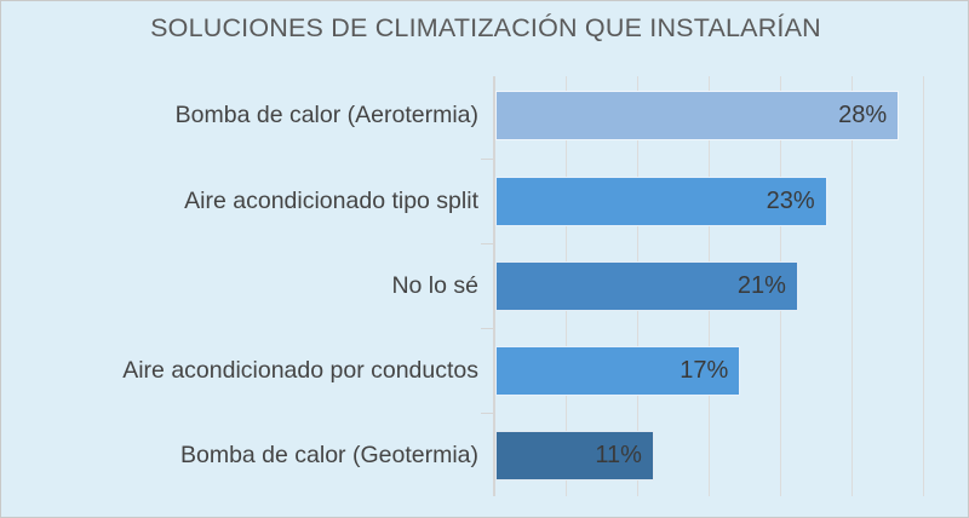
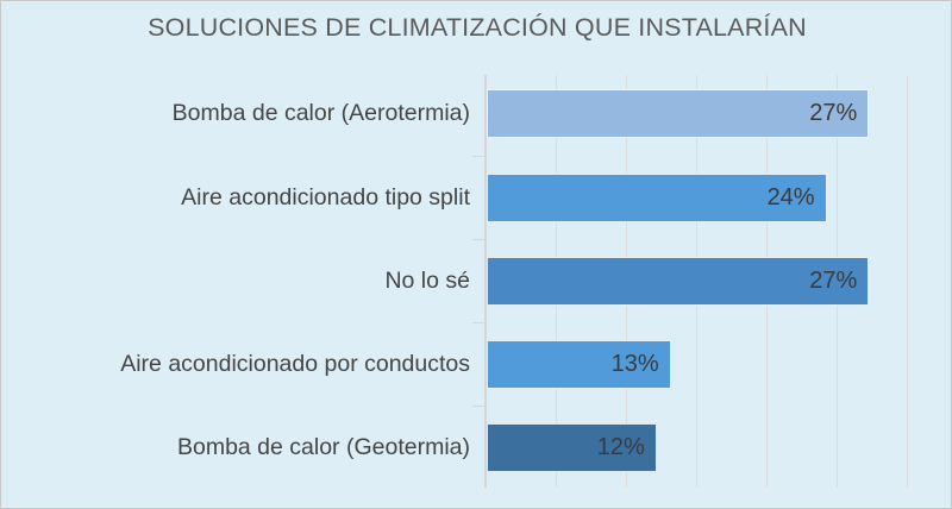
Bomba de calor (Aerotermia): 28% -> 27%
Aire acondicionado tipo split: 23% -> 24%
No lo sé: 21% -> 27%
Aire acondicionado por conductos: 17% -> 13%
Bomba de calor (Geotermia): 11% -> 12%
